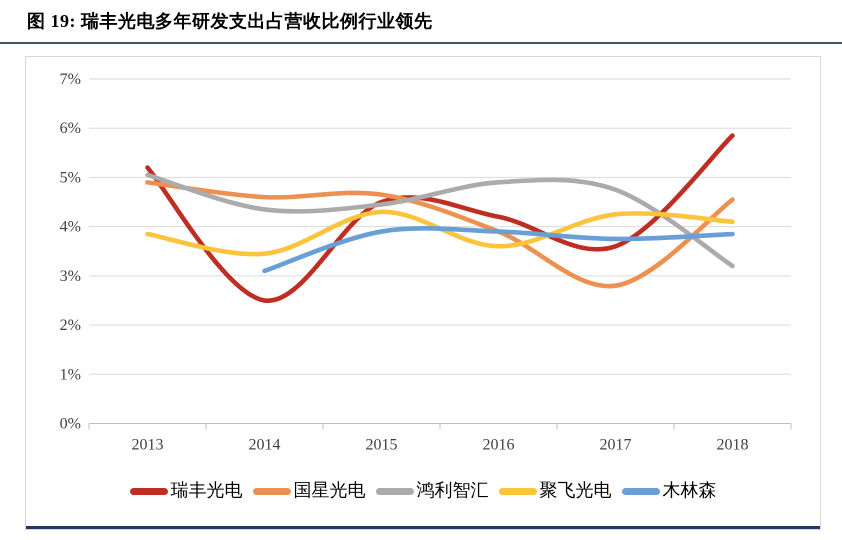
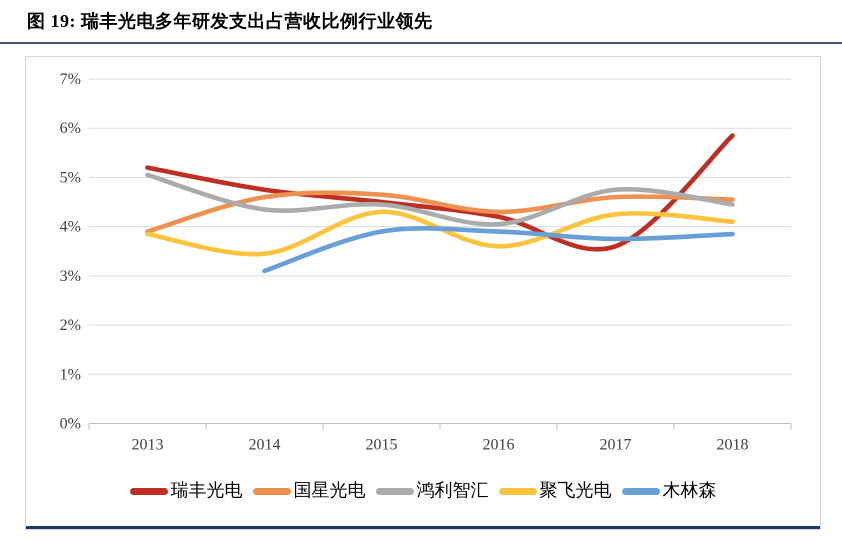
国星光电/2013: 4.9% -> 3.9%
瑞丰光电/2014: 2.5% -> 4.8%
国星光电/2016: 3.9% -> 4.3%
鸿利智汇/2016: 4.9% -> 4.0%
国星光电/2017: 2.8% -> 4.6%
鸿利智汇/2018: 3.2% -> 4.5%
